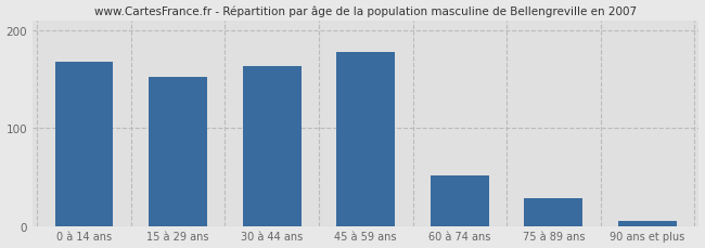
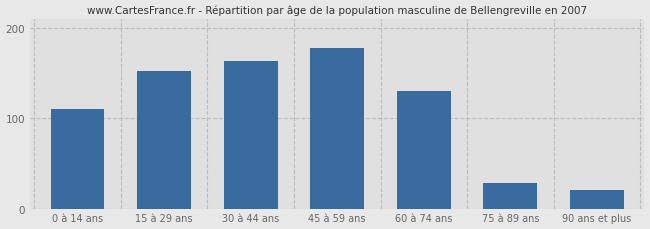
0 à 14 ans: 168 -> 110
60 à 74 ans: 52 -> 130
90 ans et plus: 5 -> 20
